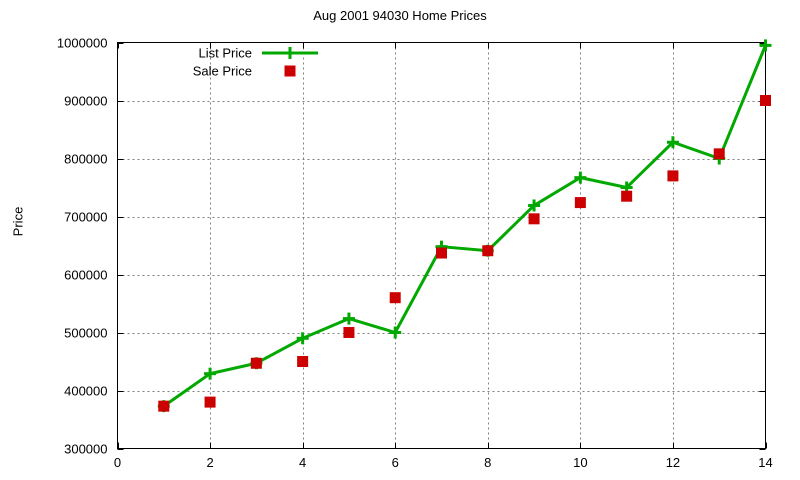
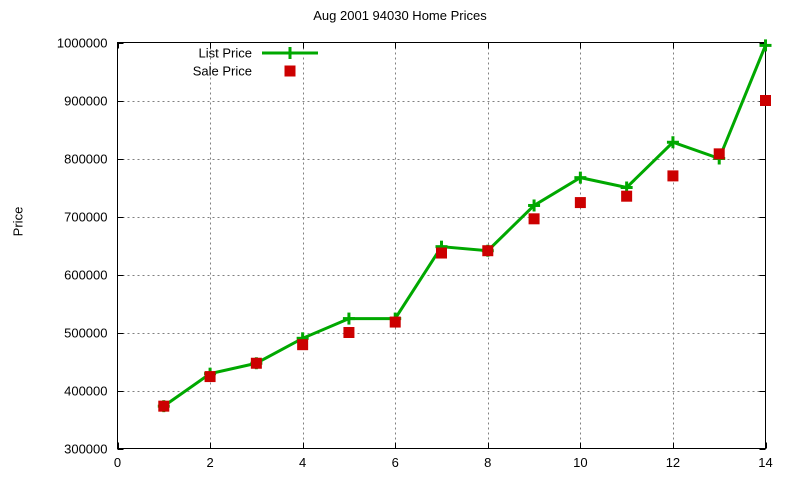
Sale Price/2: 380000 -> 420000
Sale Price/4: 450000 -> 480000
List Price/6: 500000 -> 520000
Sale Price/6: 560000 -> 520000
